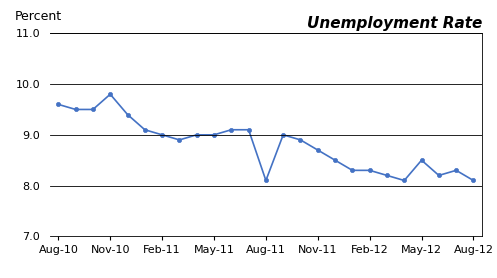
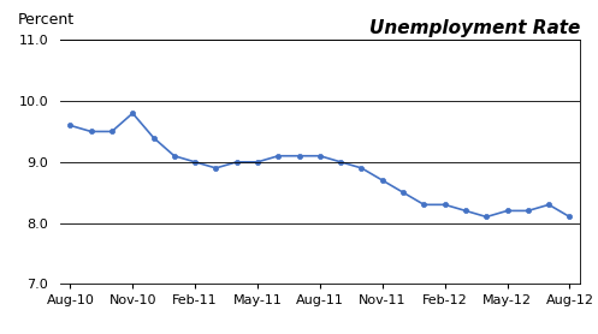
Aug-11: 8.1 -> 9.1
May-12: 8.5 -> 8.2
